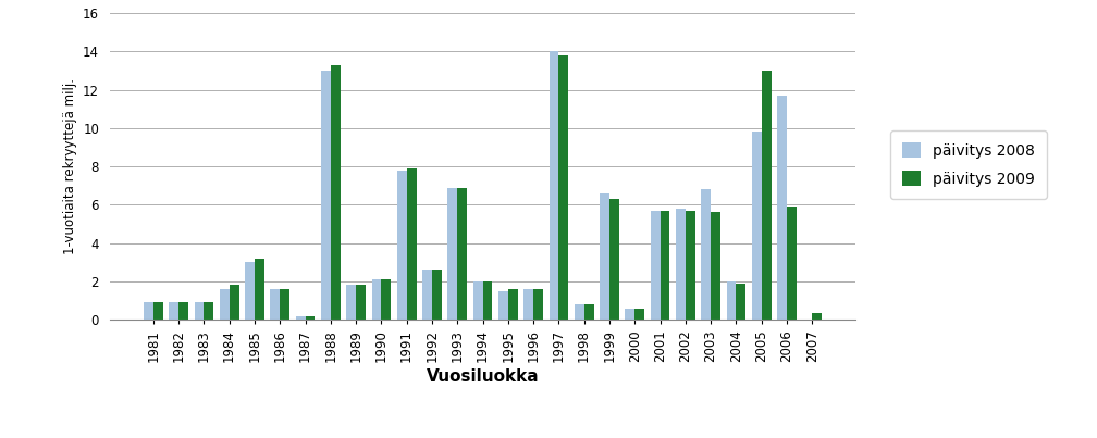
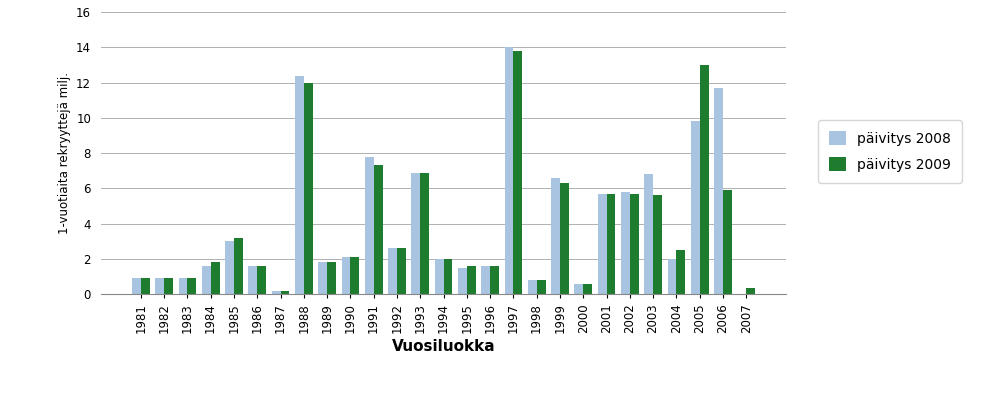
päivitys 2008/1988: 13.0 -> 12.4
päivitys 2009/1988: 13.3 -> 12.0
päivitys 2009/1991: 7.9 -> 7.3
päivitys 2009/2004: 1.9 -> 2.5
